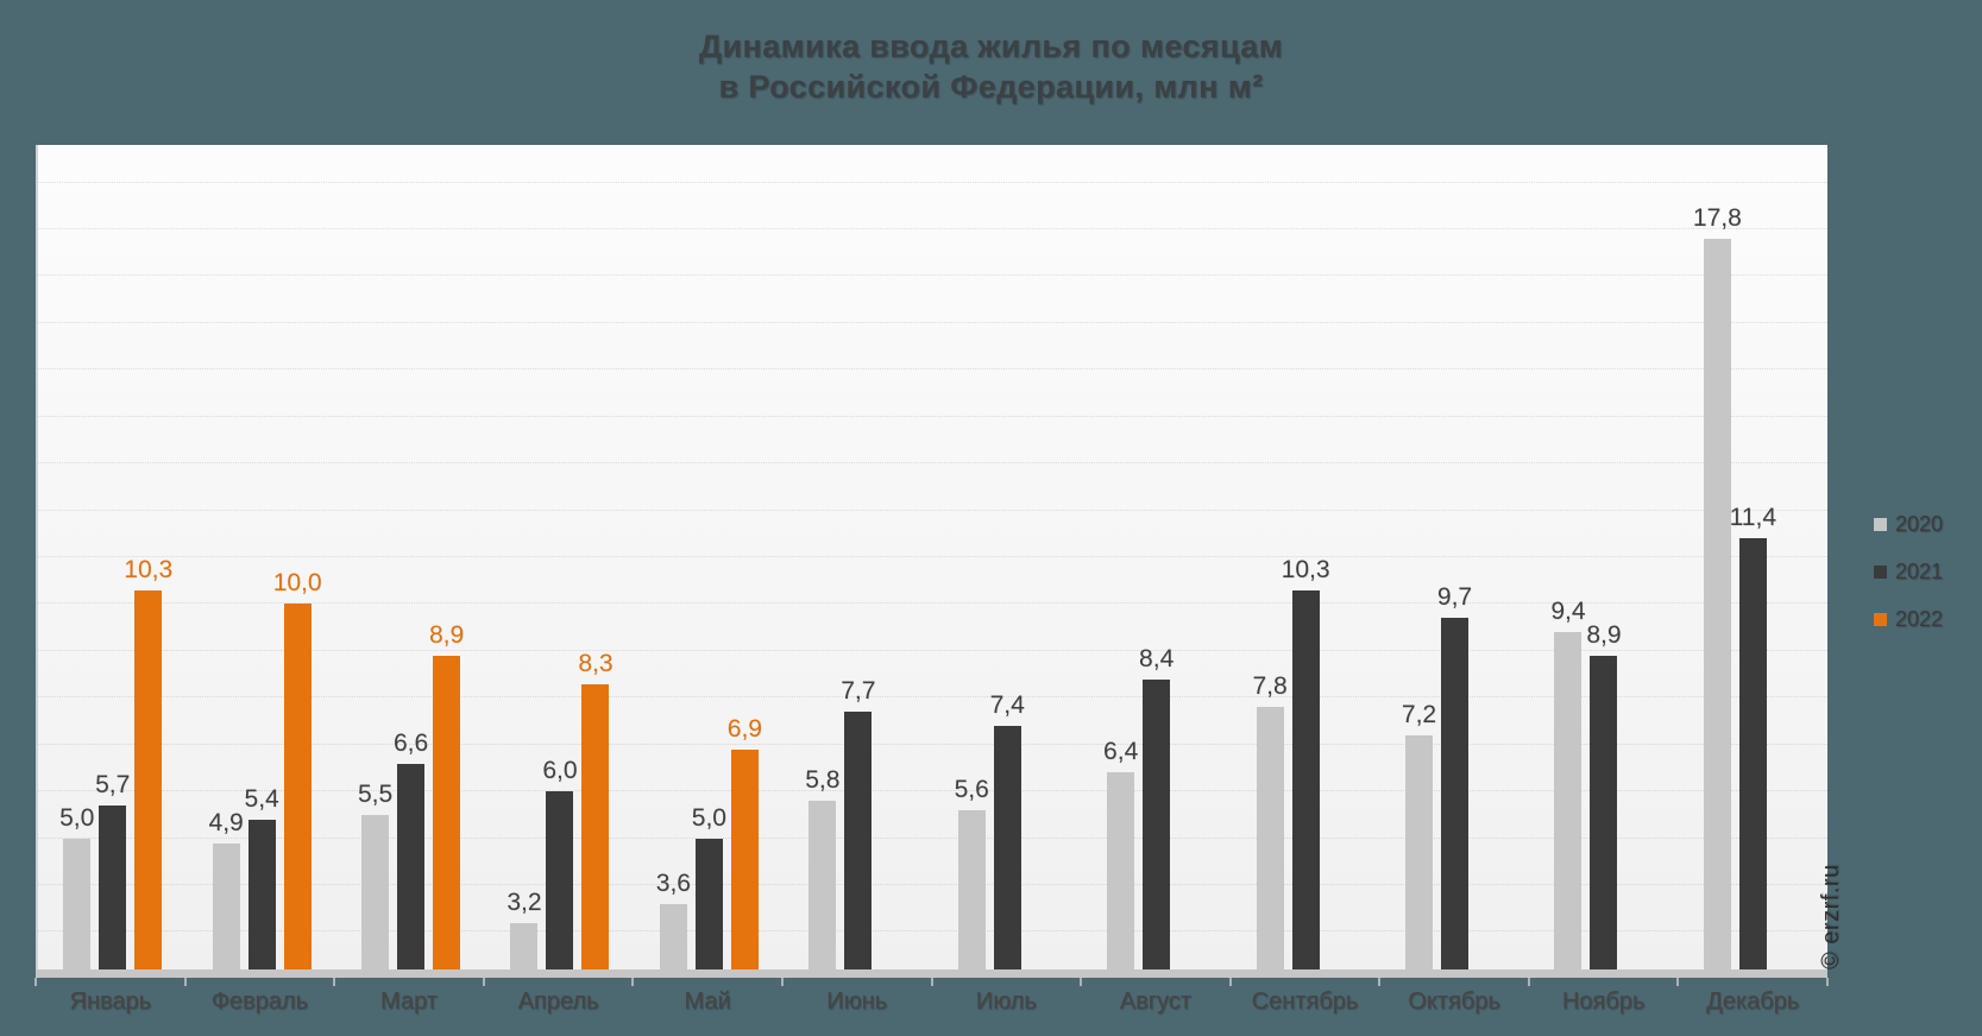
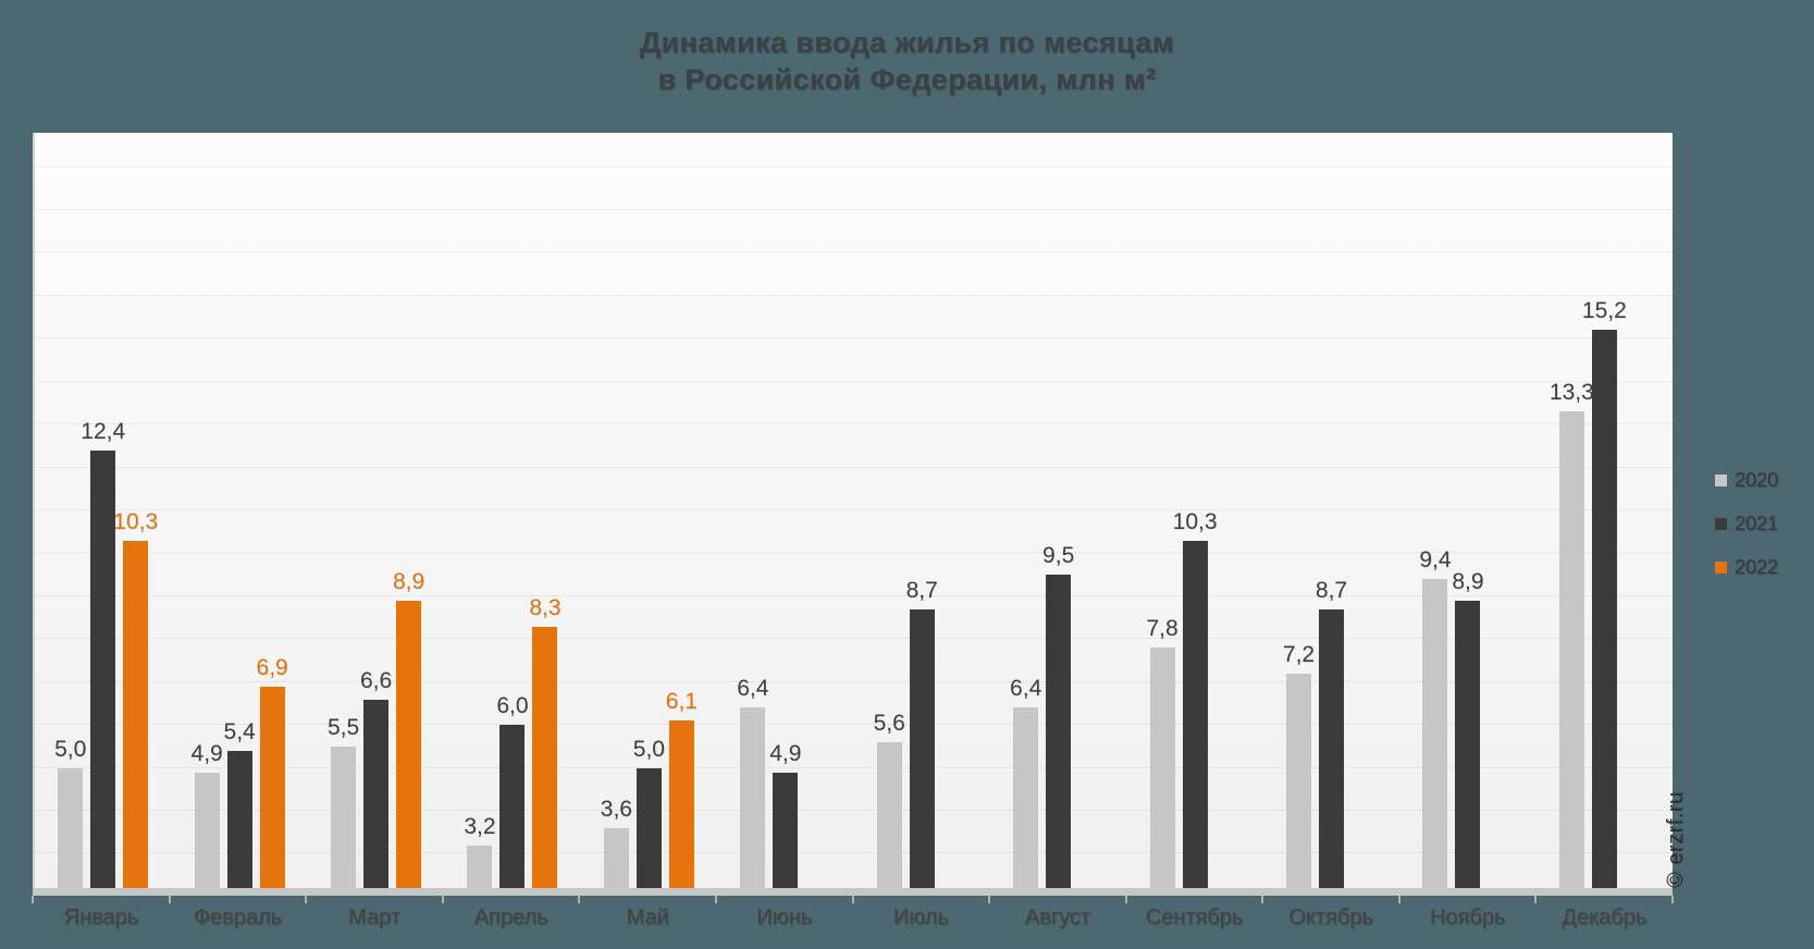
2021/Январь: 5,7 -> 12,4
2022/Февраль: 10,0 -> 6,9
2022/Май: 6,9 -> 6,1
2020/Июнь: 5,8 -> 6,4
2021/Июнь: 7,7 -> 4,9
2021/Июль: 7,4 -> 8,7
2021/Август: 8,4 -> 9,5
2021/Октябрь: 9,7 -> 8,7
2020/Декабрь: 17,8 -> 13,3
2021/Декабрь: 11,4 -> 15,2
